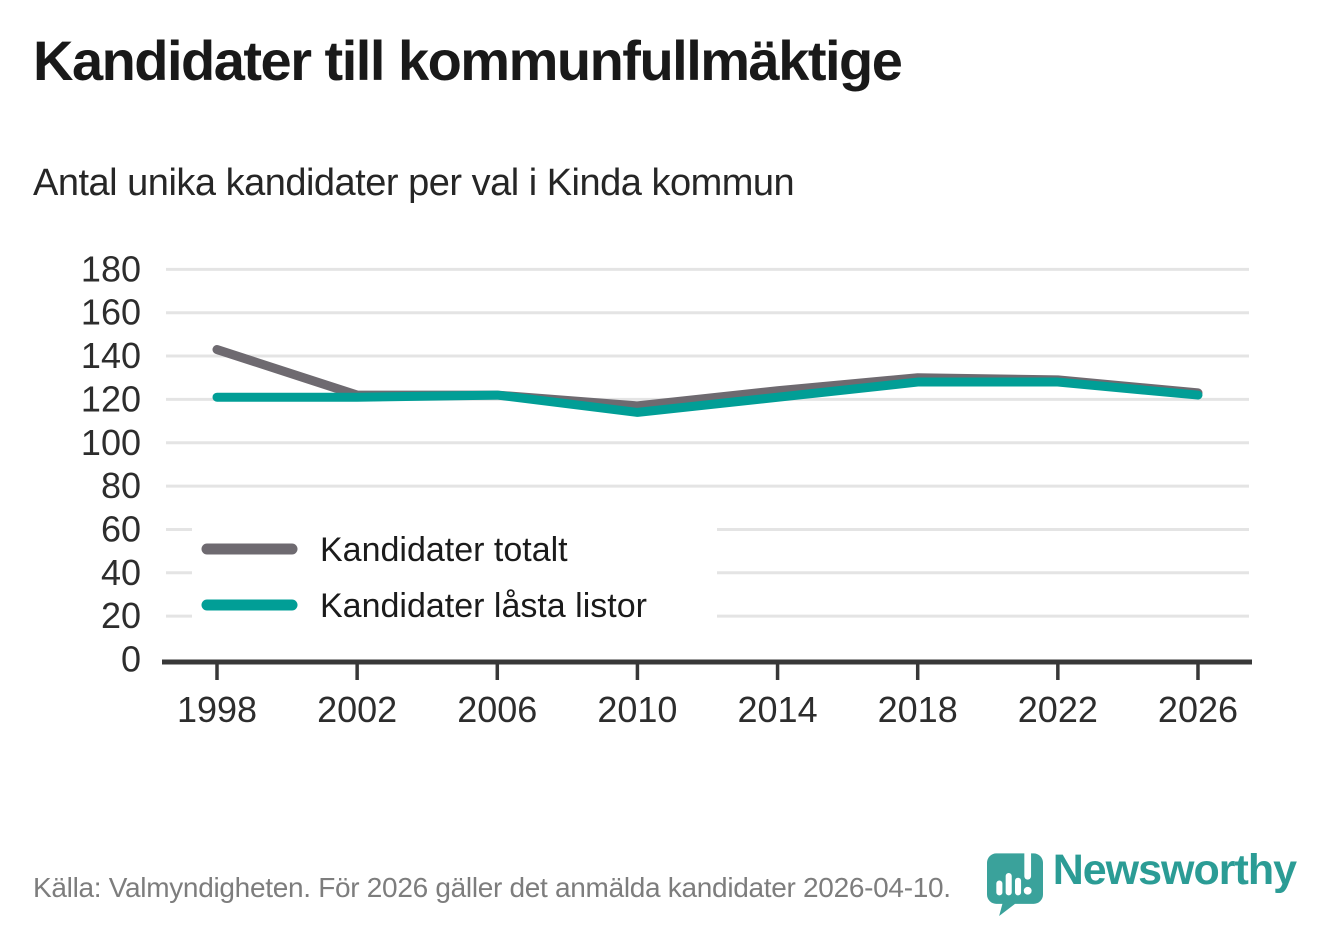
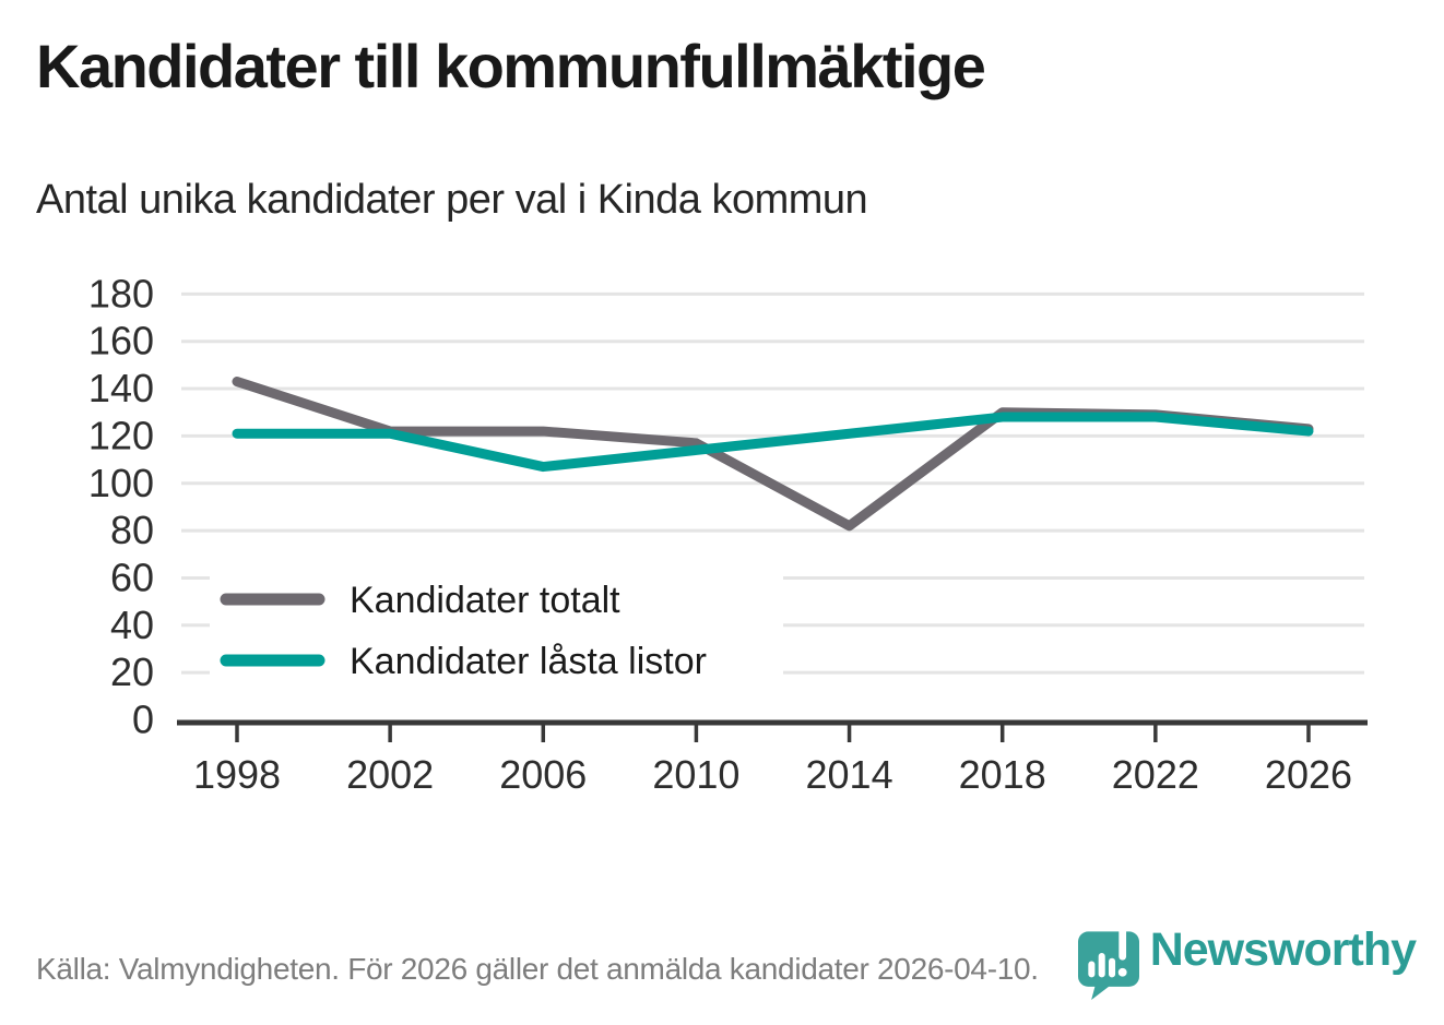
Kandidater låsta listor/2006: 122 -> 107
Kandidater totalt/2014: 124 -> 82
